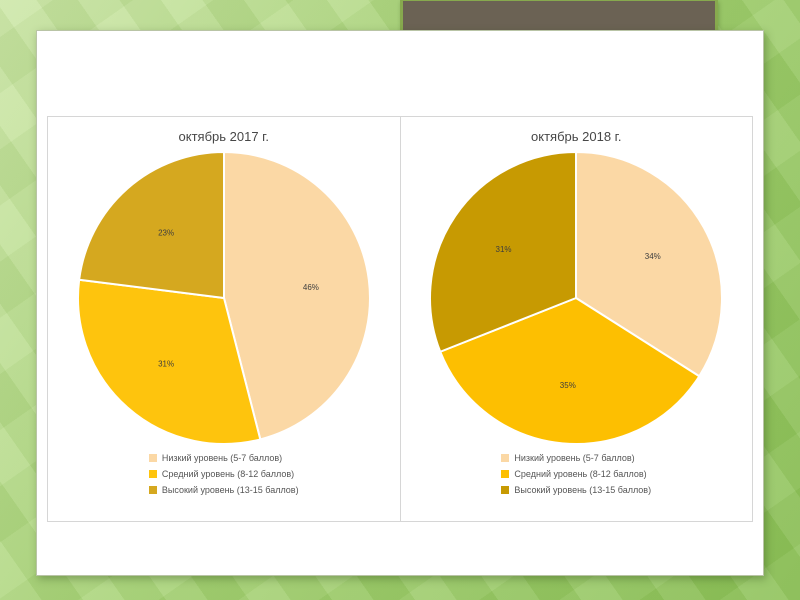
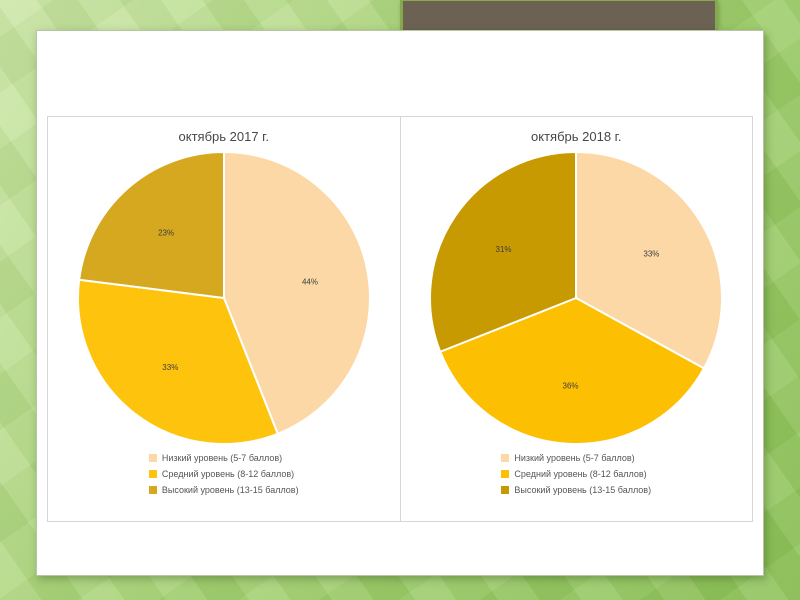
октябрь 2017 г./Низкий уровень (5-7 баллов): 46% -> 44%
октябрь 2017 г./Средний уровень (8-12 баллов): 31% -> 33%
октябрь 2018 г./Низкий уровень (5-7 баллов): 34% -> 33%
октябрь 2018 г./Средний уровень (8-12 баллов): 35% -> 36%
